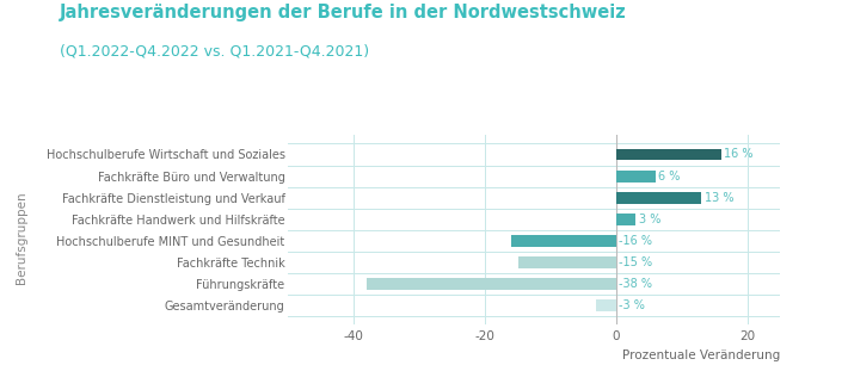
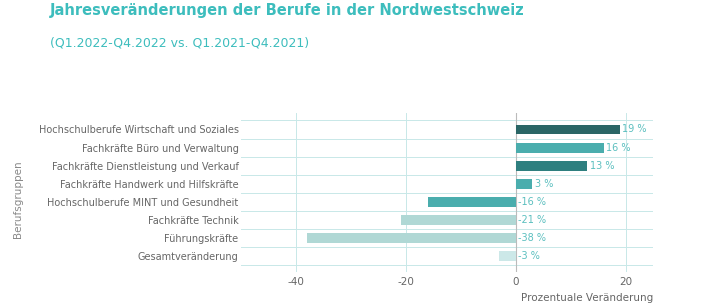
Hochschulberufe Wirtschaft und Soziales: 16 -> 19
Fachkräfte Büro und Verwaltung: 6 -> 16
Fachkräfte Technik: -15 -> -21
